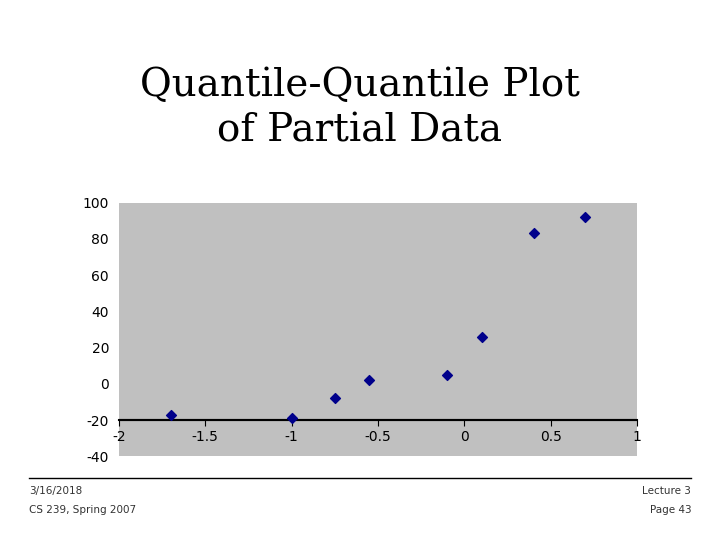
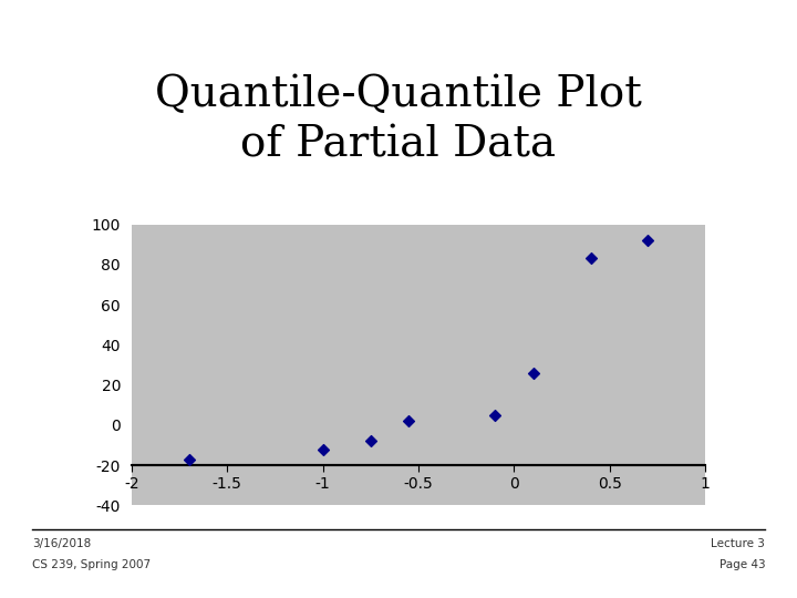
-1: -19 -> -12
